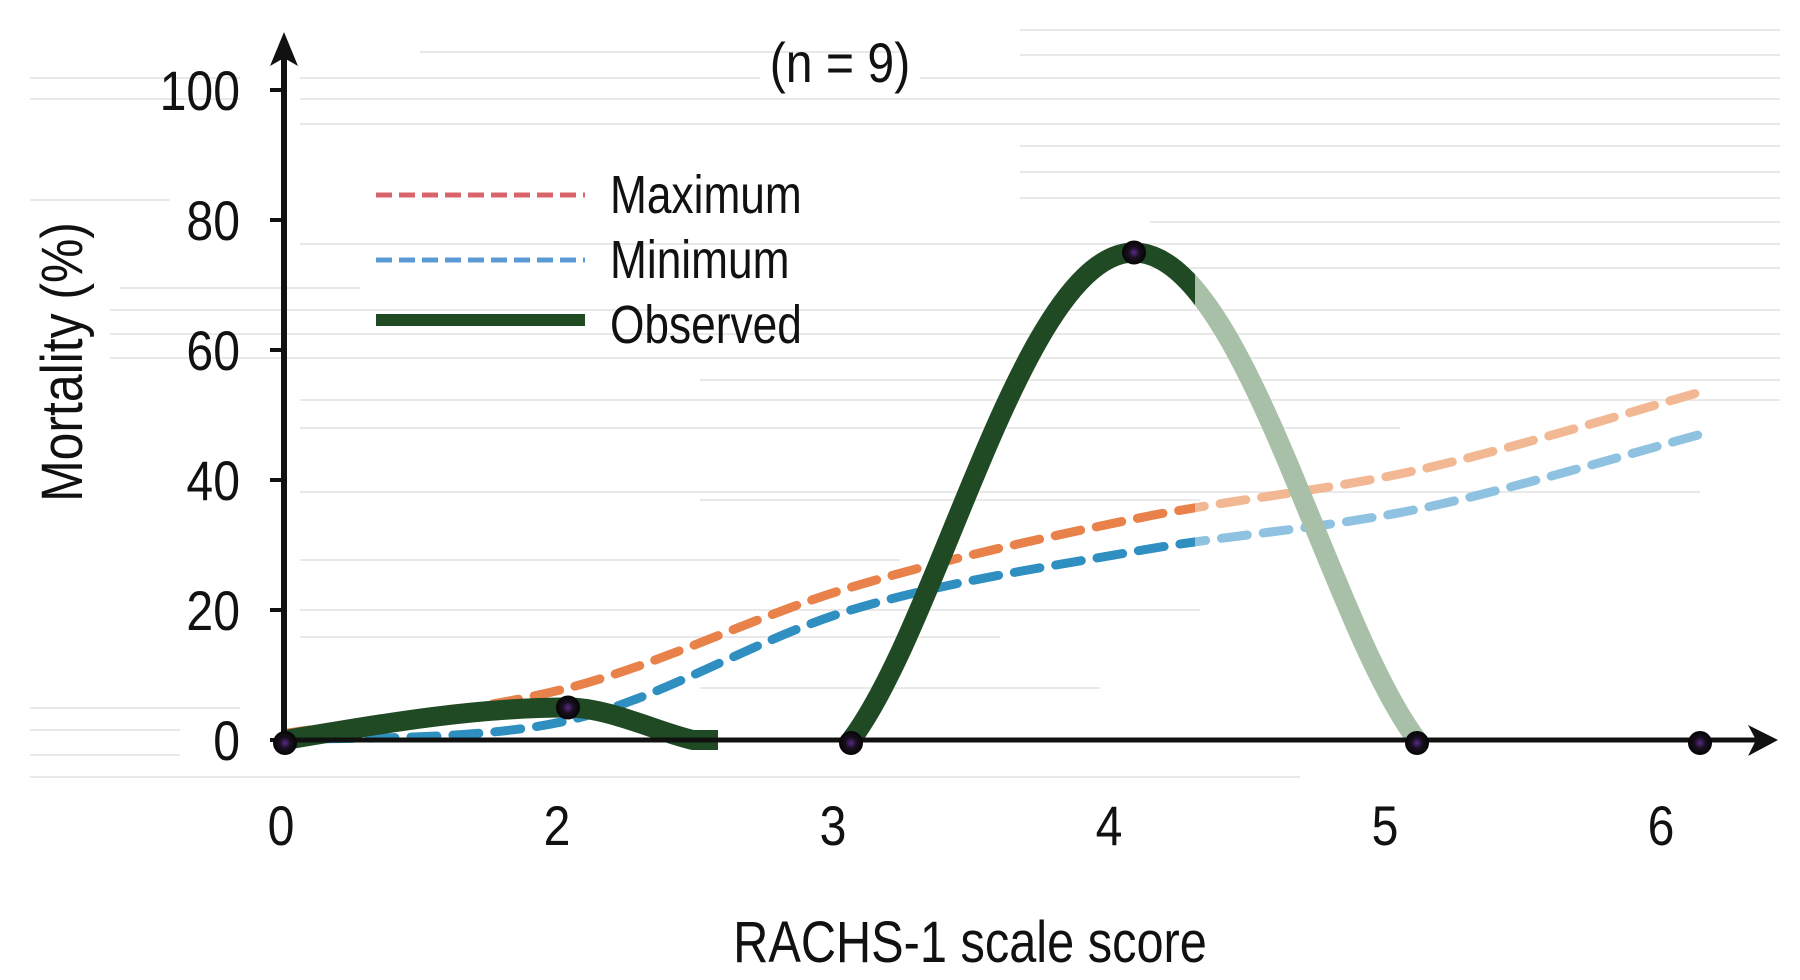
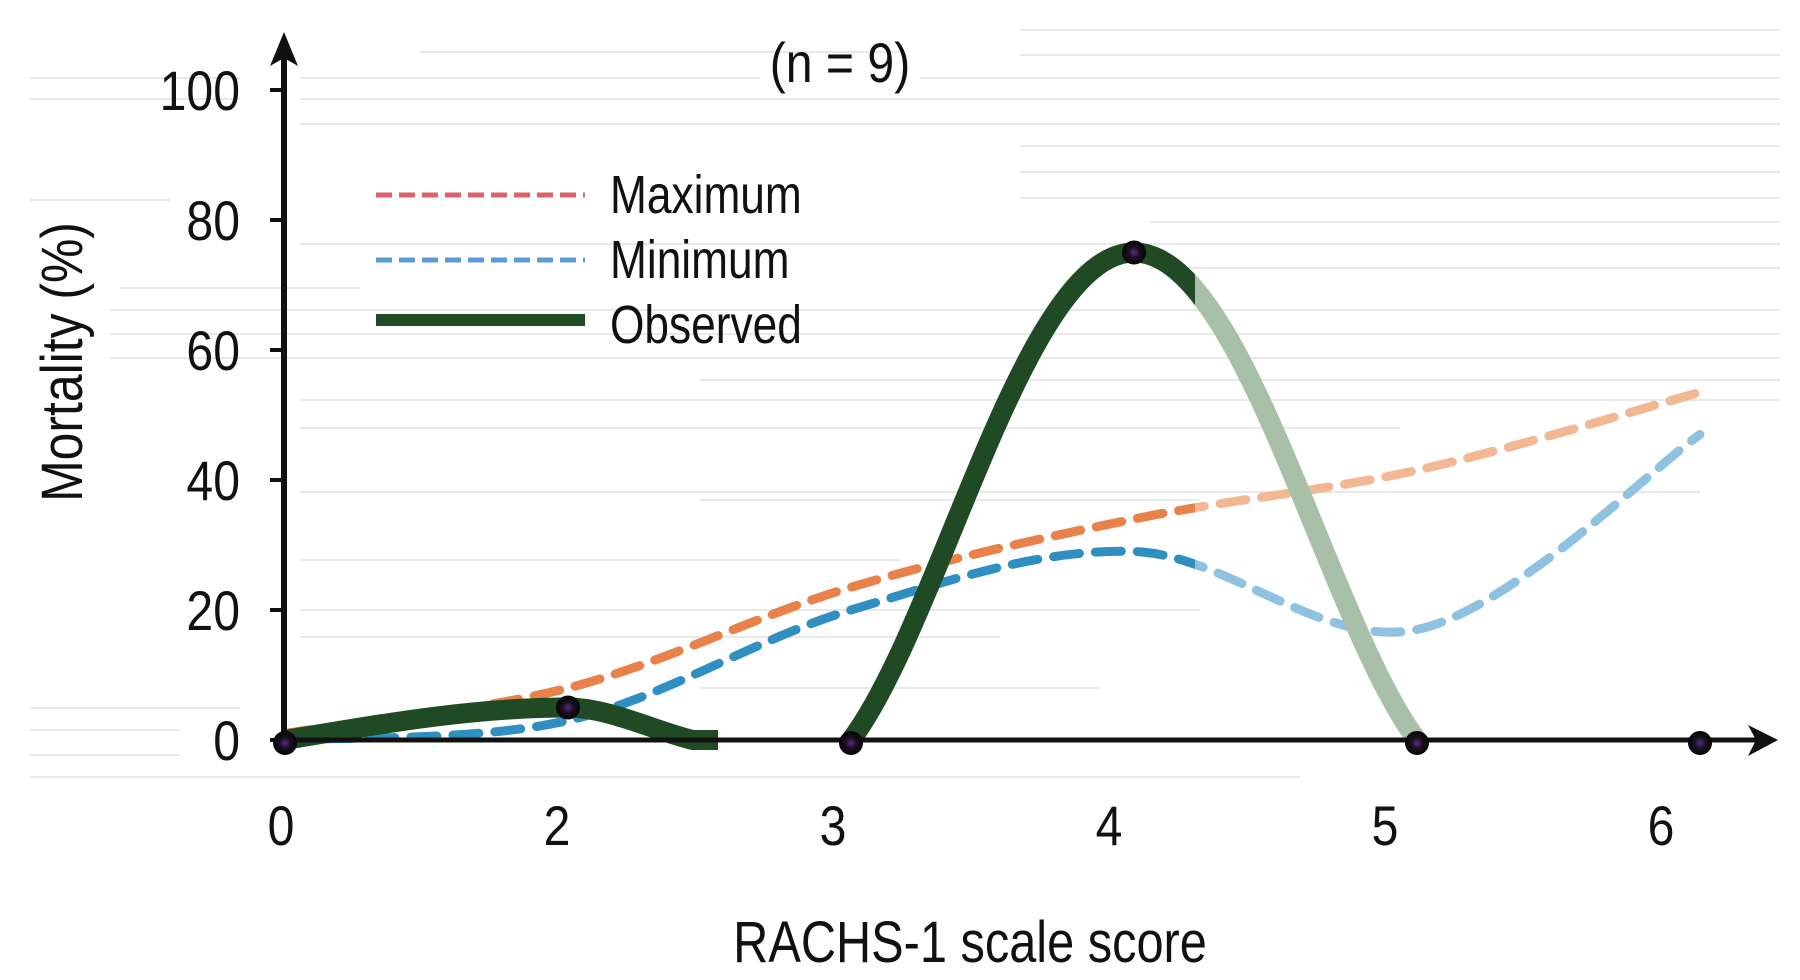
Minimum/5: 36 -> 17
